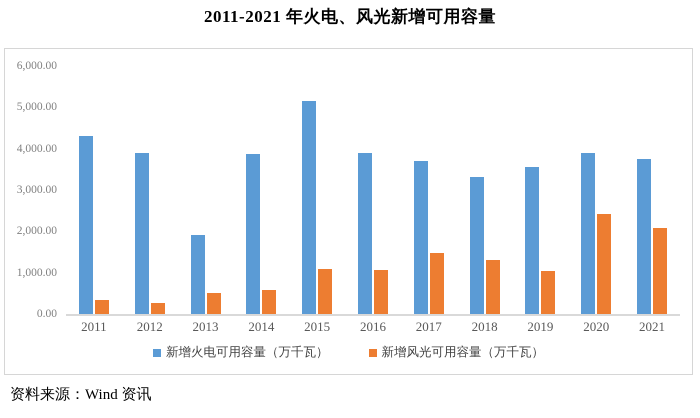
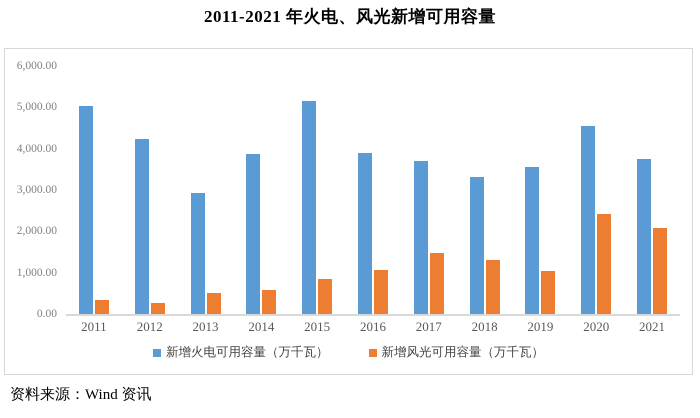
新增火电可用容量（万千瓦）/2011: 4300 -> 5000
新增火电可用容量（万千瓦）/2012: 3900 -> 4200
新增火电可用容量（万千瓦）/2013: 1900 -> 2900
新增风光可用容量（万千瓦）/2015: 1100 -> 800
新增火电可用容量（万千瓦）/2020: 3900 -> 4600
